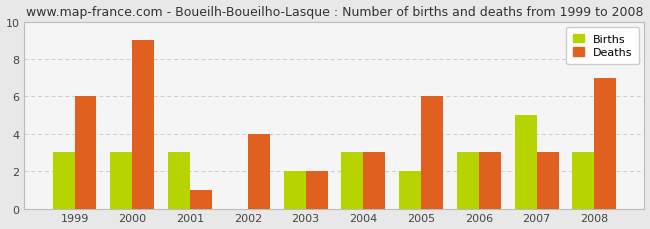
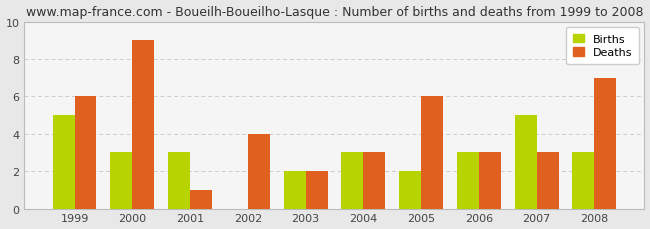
Births/1999: 3 -> 5
